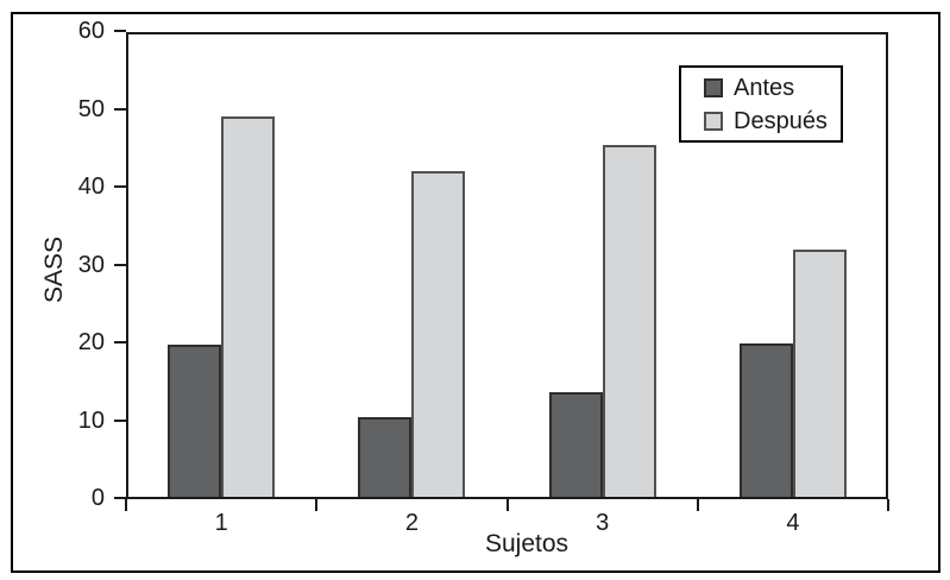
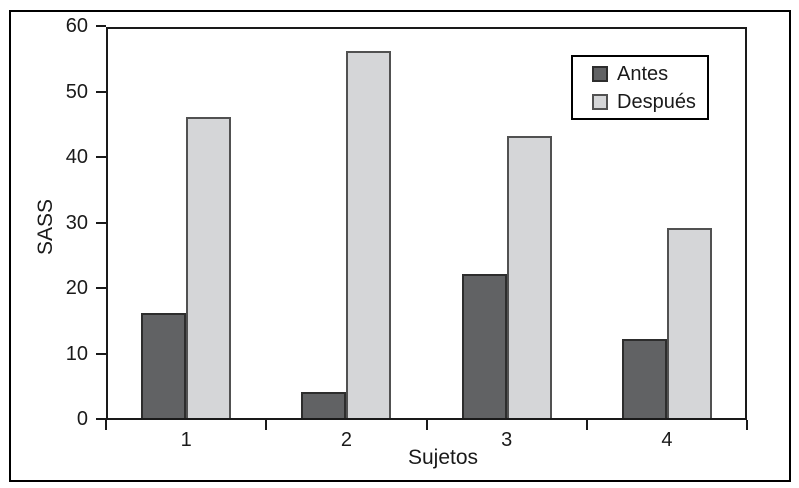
Antes/1: 20 -> 16
Después/1: 49 -> 46
Antes/2: 10 -> 4
Después/2: 42 -> 56
Antes/3: 13 -> 22
Después/3: 45 -> 43
Antes/4: 20 -> 12
Después/4: 32 -> 29
